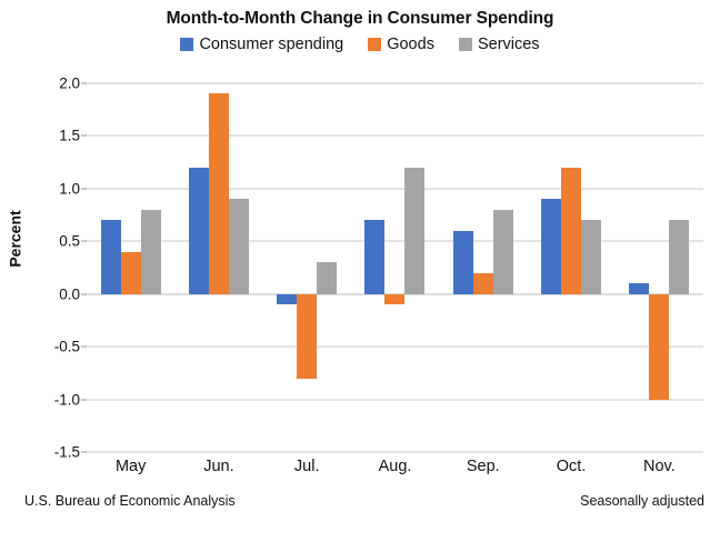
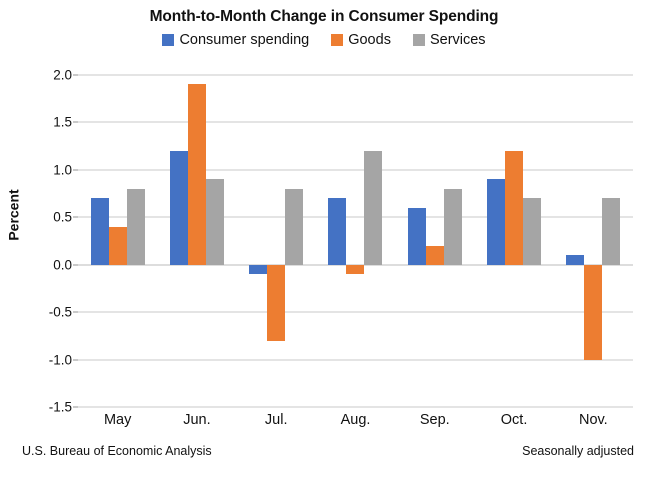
Services/Jul.: 0.3 -> 0.8
